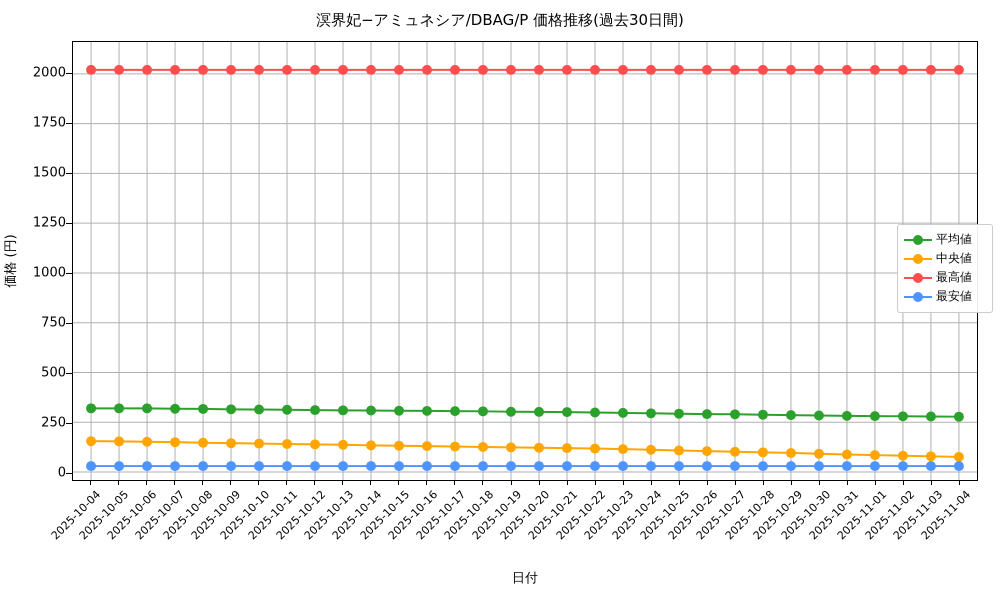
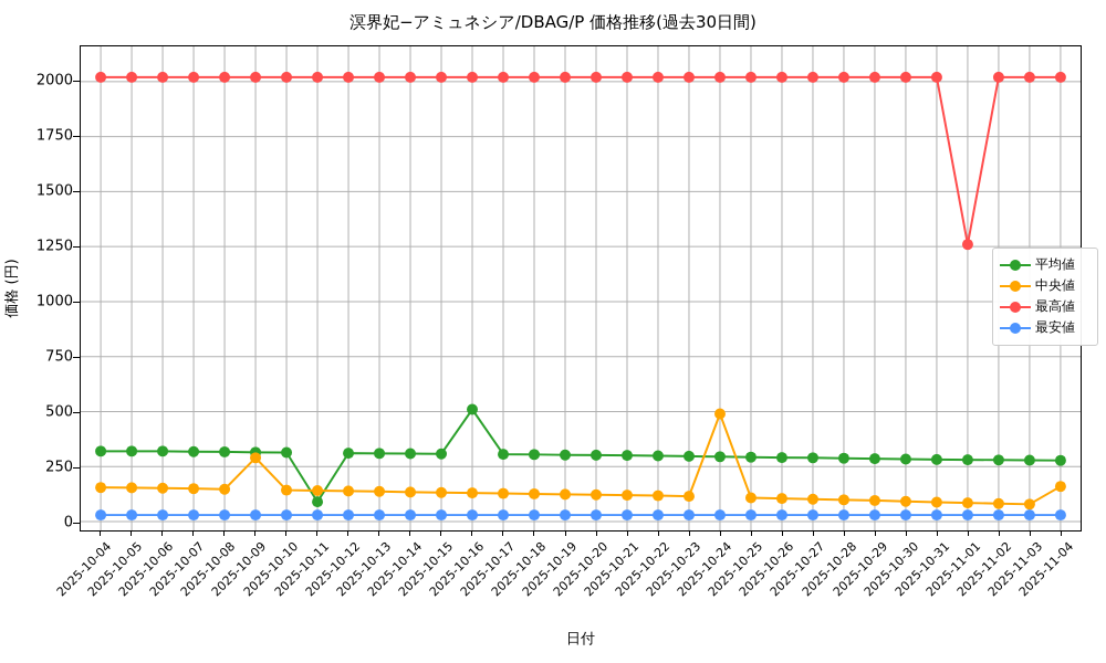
中央値/2025-10-09: 140 -> 290
平均値/2025-10-11: 310 -> 90
平均値/2025-10-16: 310 -> 510
中央値/2025-10-24: 110 -> 490
最高値/2025-11-01: 2020 -> 1260
中央値/2025-11-04: 80 -> 160
